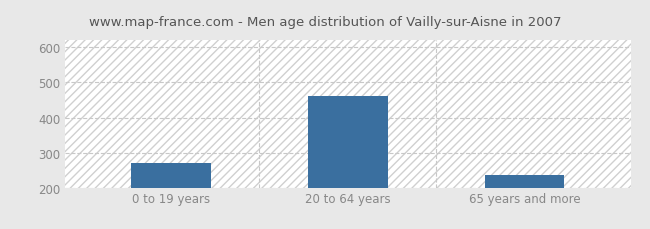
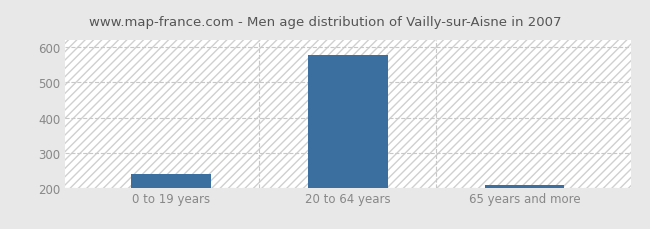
0 to 19 years: 270 -> 238
20 to 64 years: 460 -> 577
65 years and more: 235 -> 206
